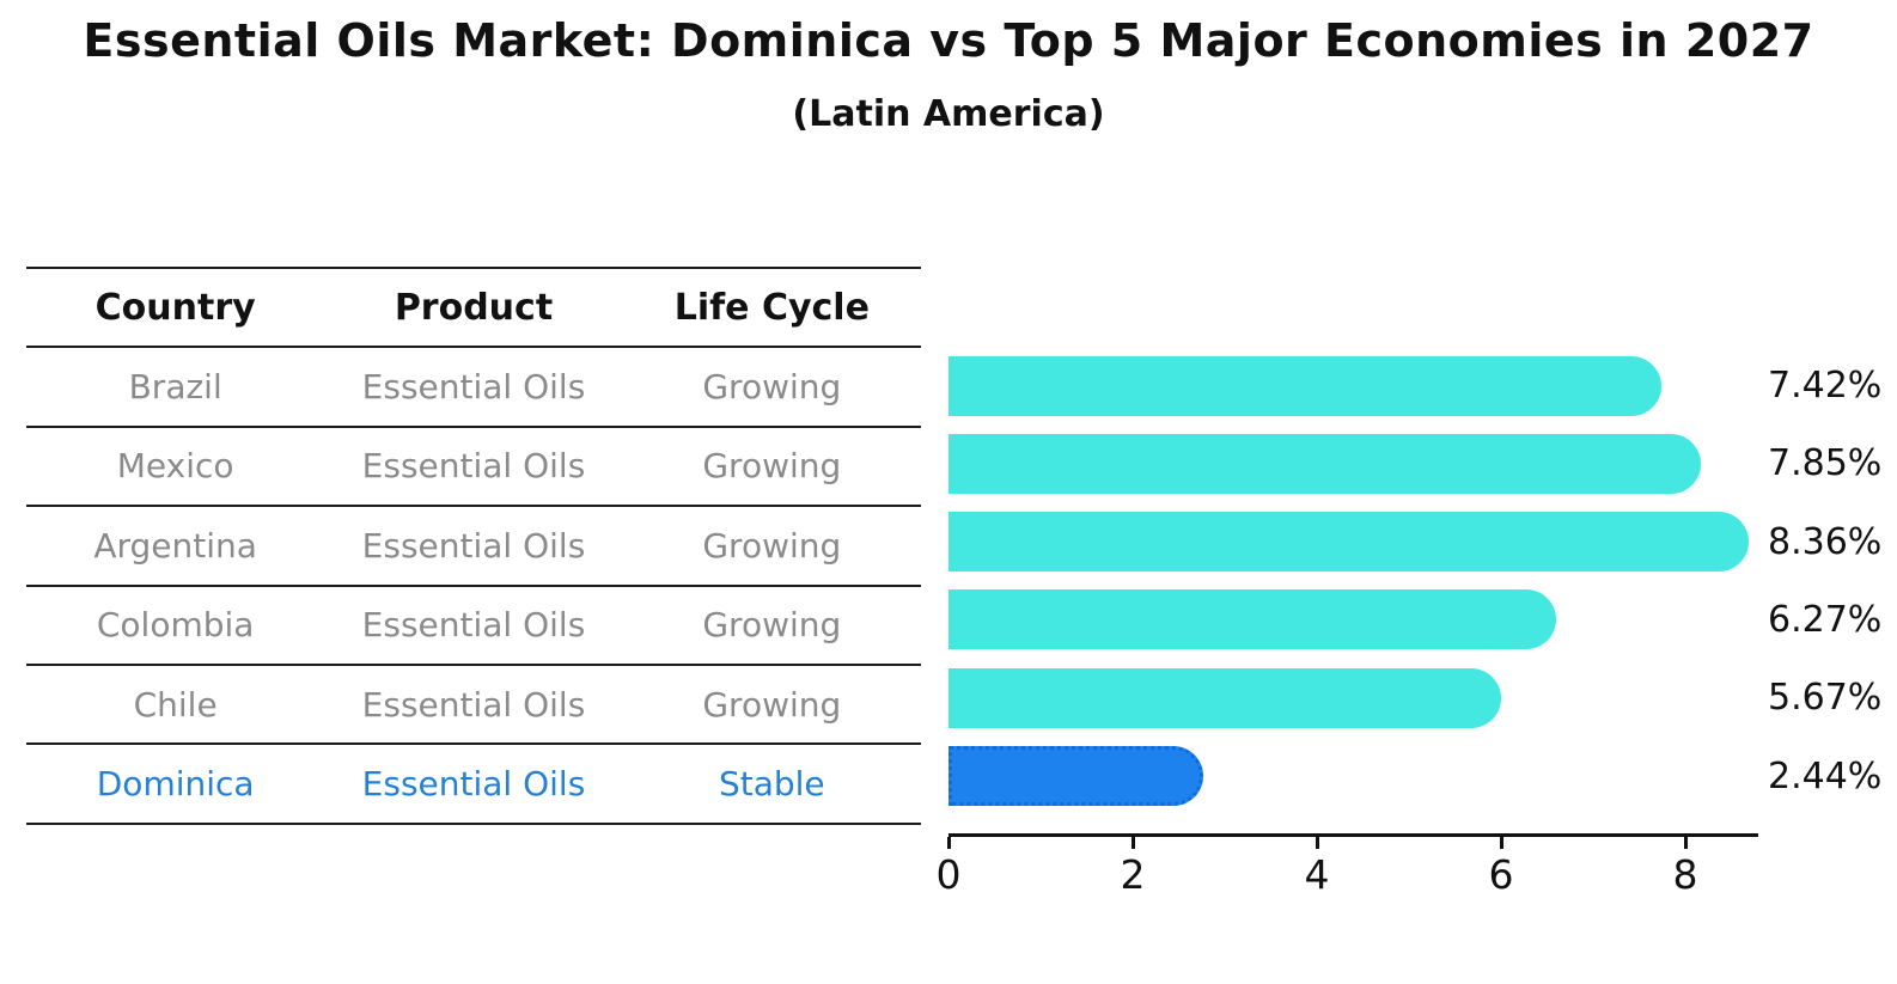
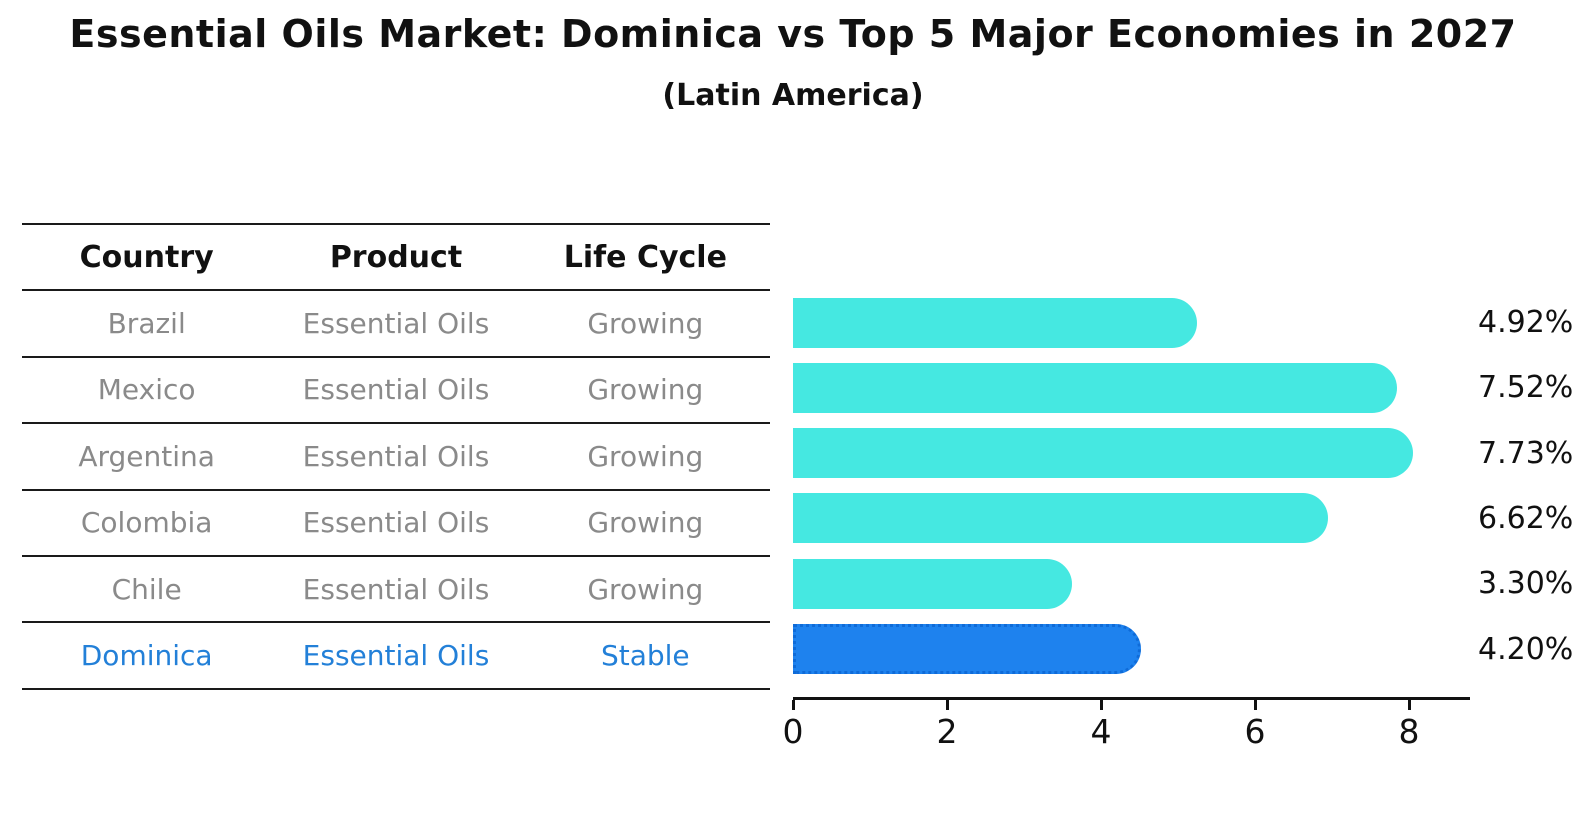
Brazil: 7.42% -> 4.92%
Mexico: 7.85% -> 7.52%
Argentina: 8.36% -> 7.73%
Colombia: 6.27% -> 6.62%
Chile: 5.67% -> 3.30%
Dominica: 2.44% -> 4.20%
